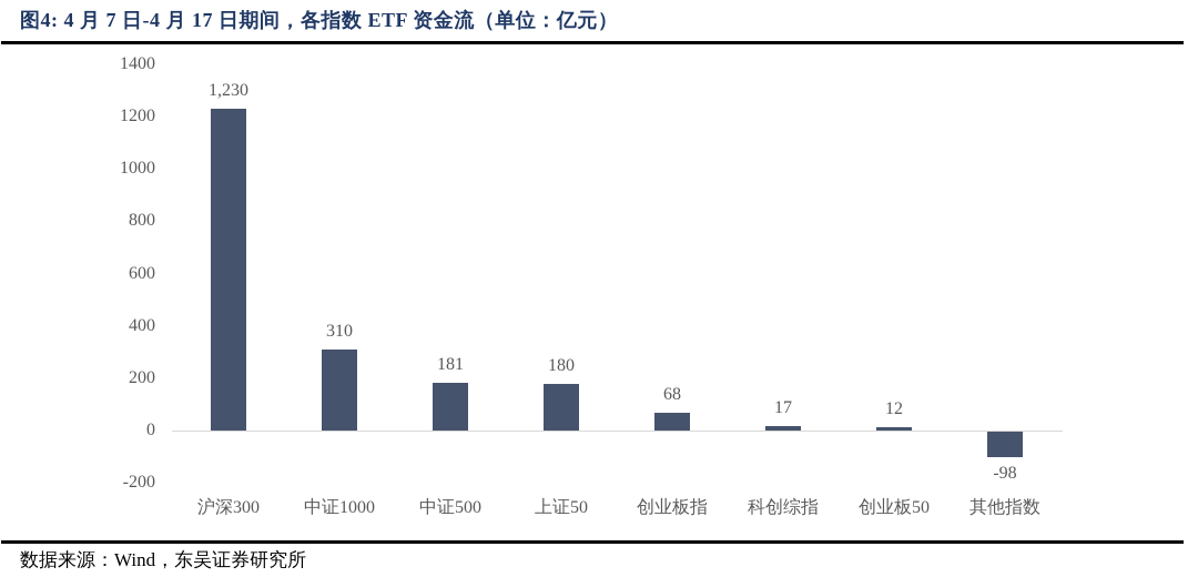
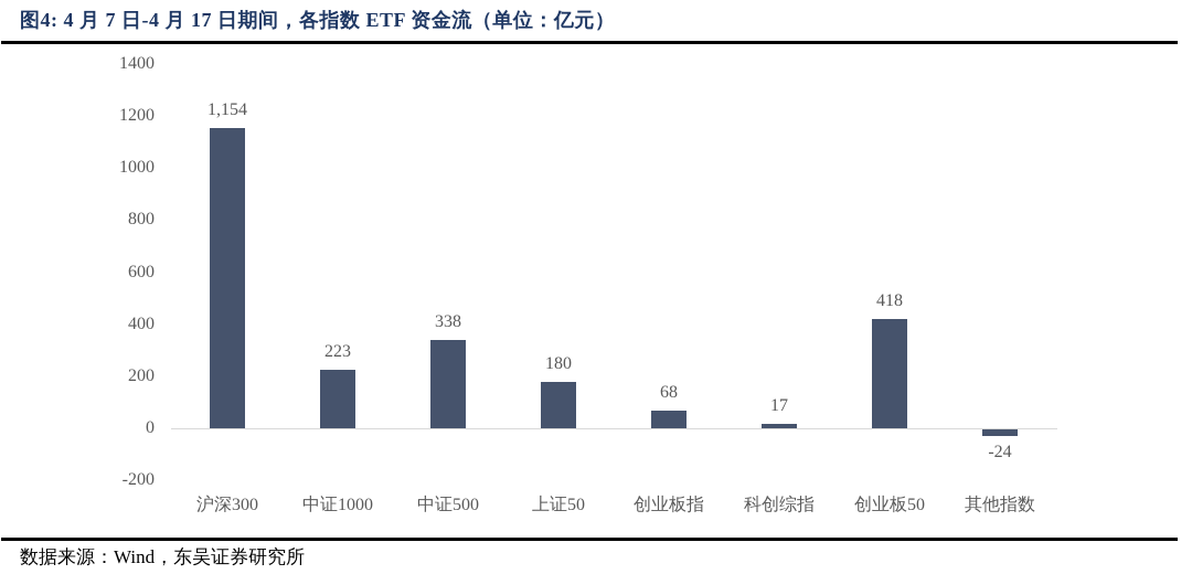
沪深300: 1,230 -> 1,154
中证1000: 310 -> 223
中证500: 181 -> 338
创业板50: 12 -> 418
其他指数: -98 -> -24
